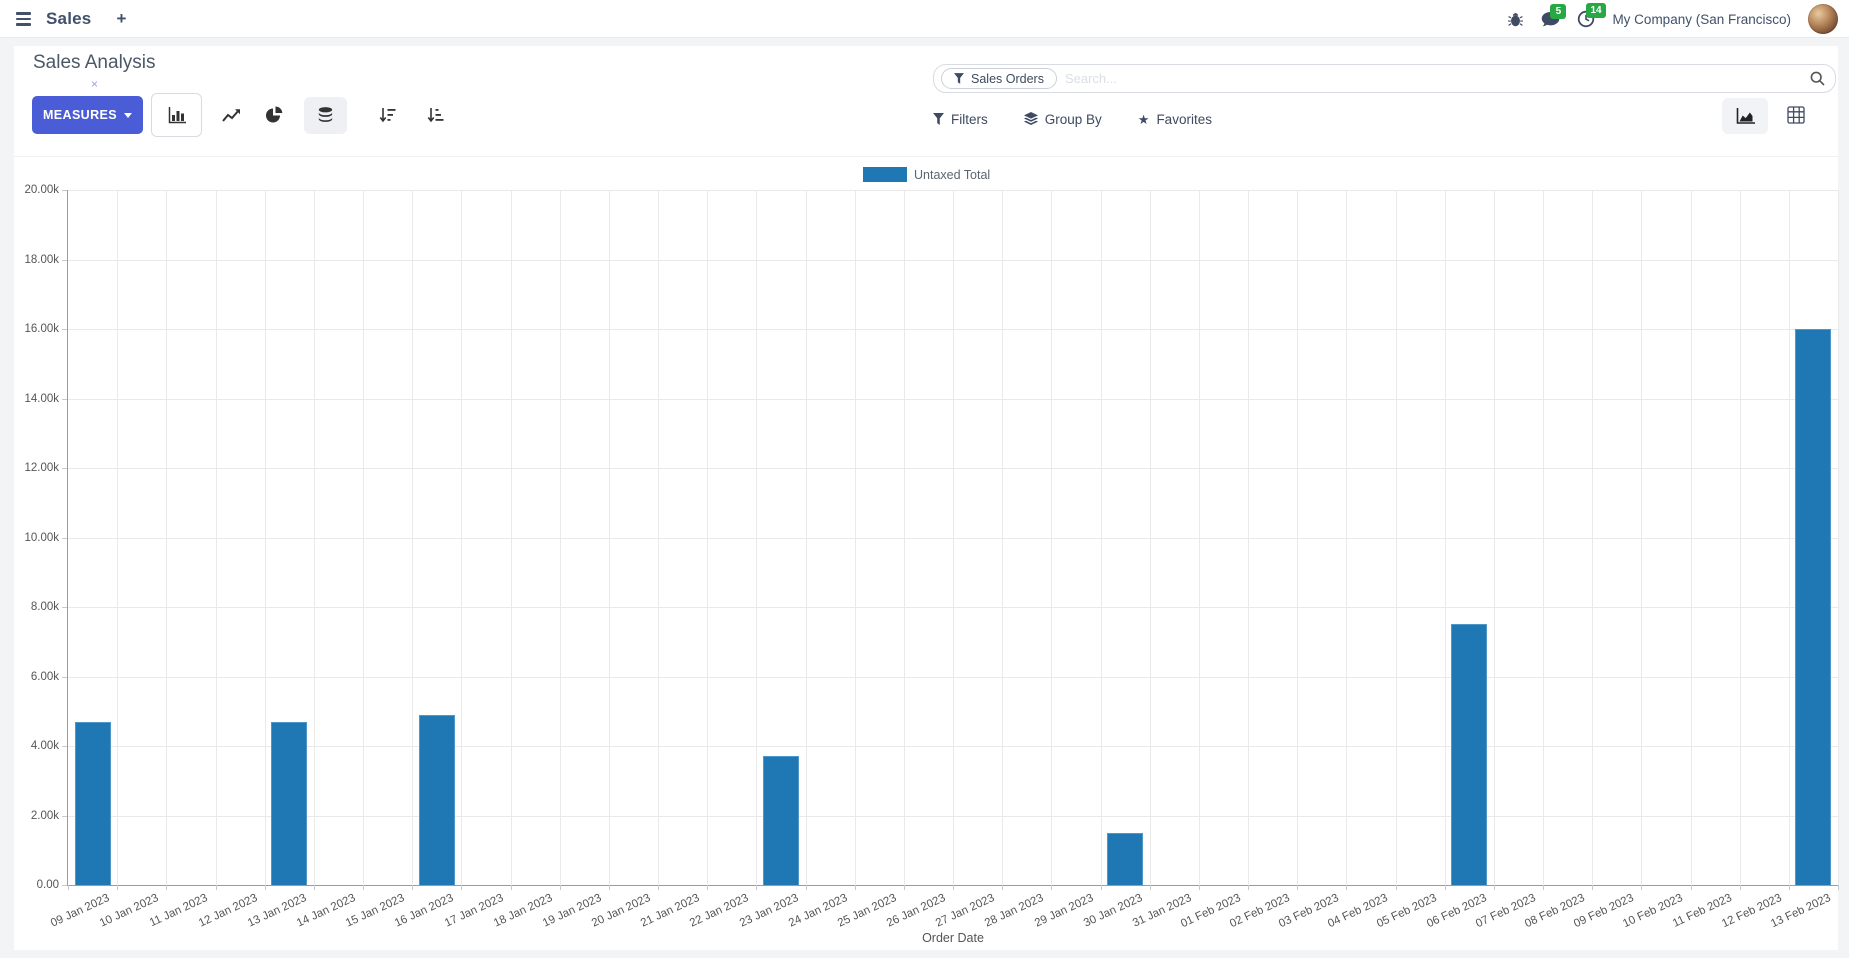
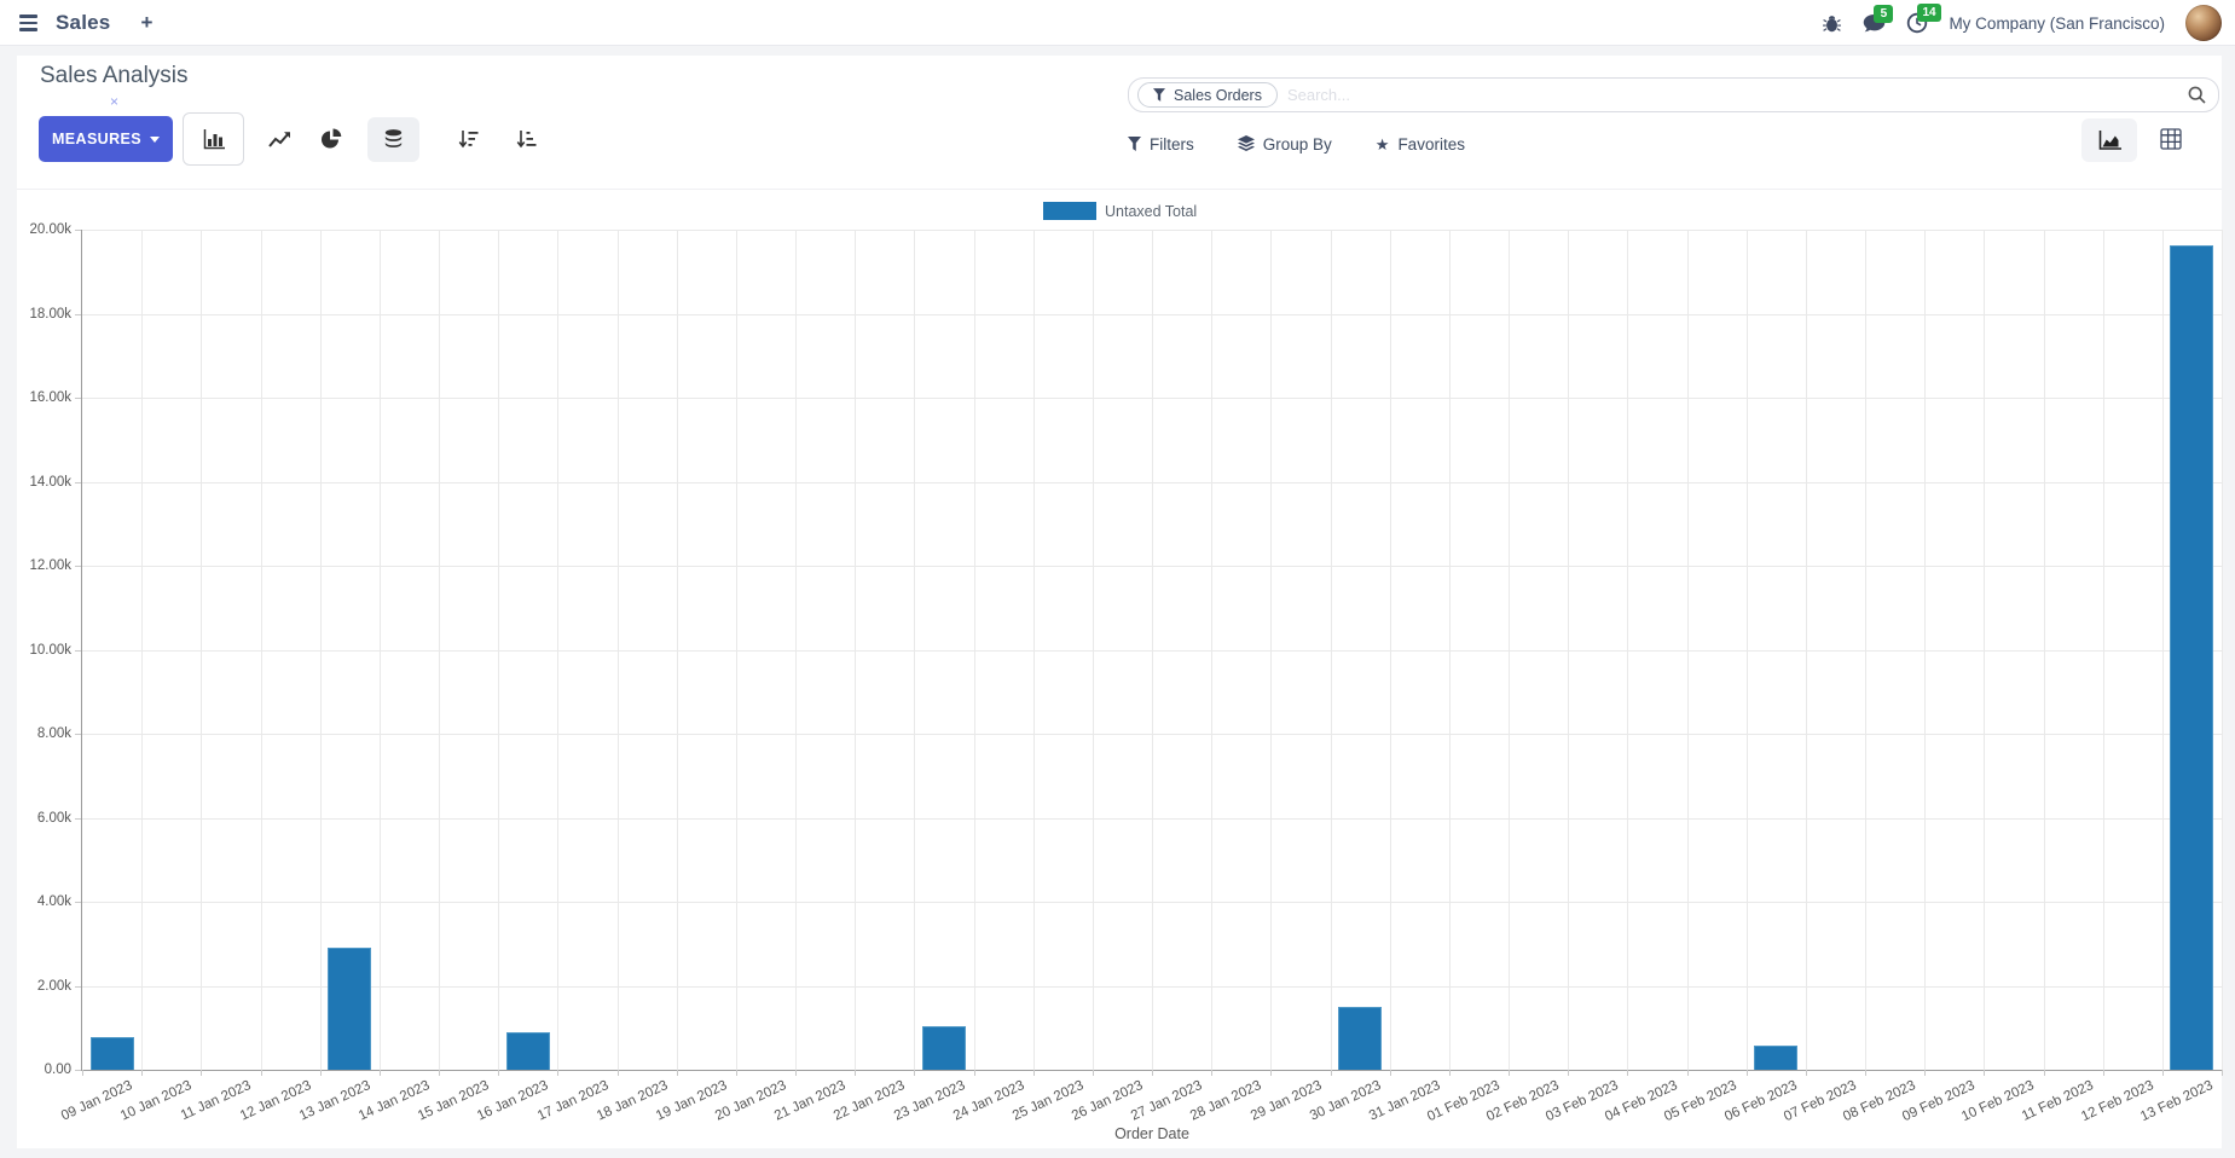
09 Jan 2023: 4.7k -> 0.8k
13 Jan 2023: 4.7k -> 2.9k
16 Jan 2023: 4.9k -> 0.9k
23 Jan 2023: 3.7k -> 1.0k
06 Feb 2023: 7.5k -> 0.6k
13 Feb 2023: 16.0k -> 19.6k
